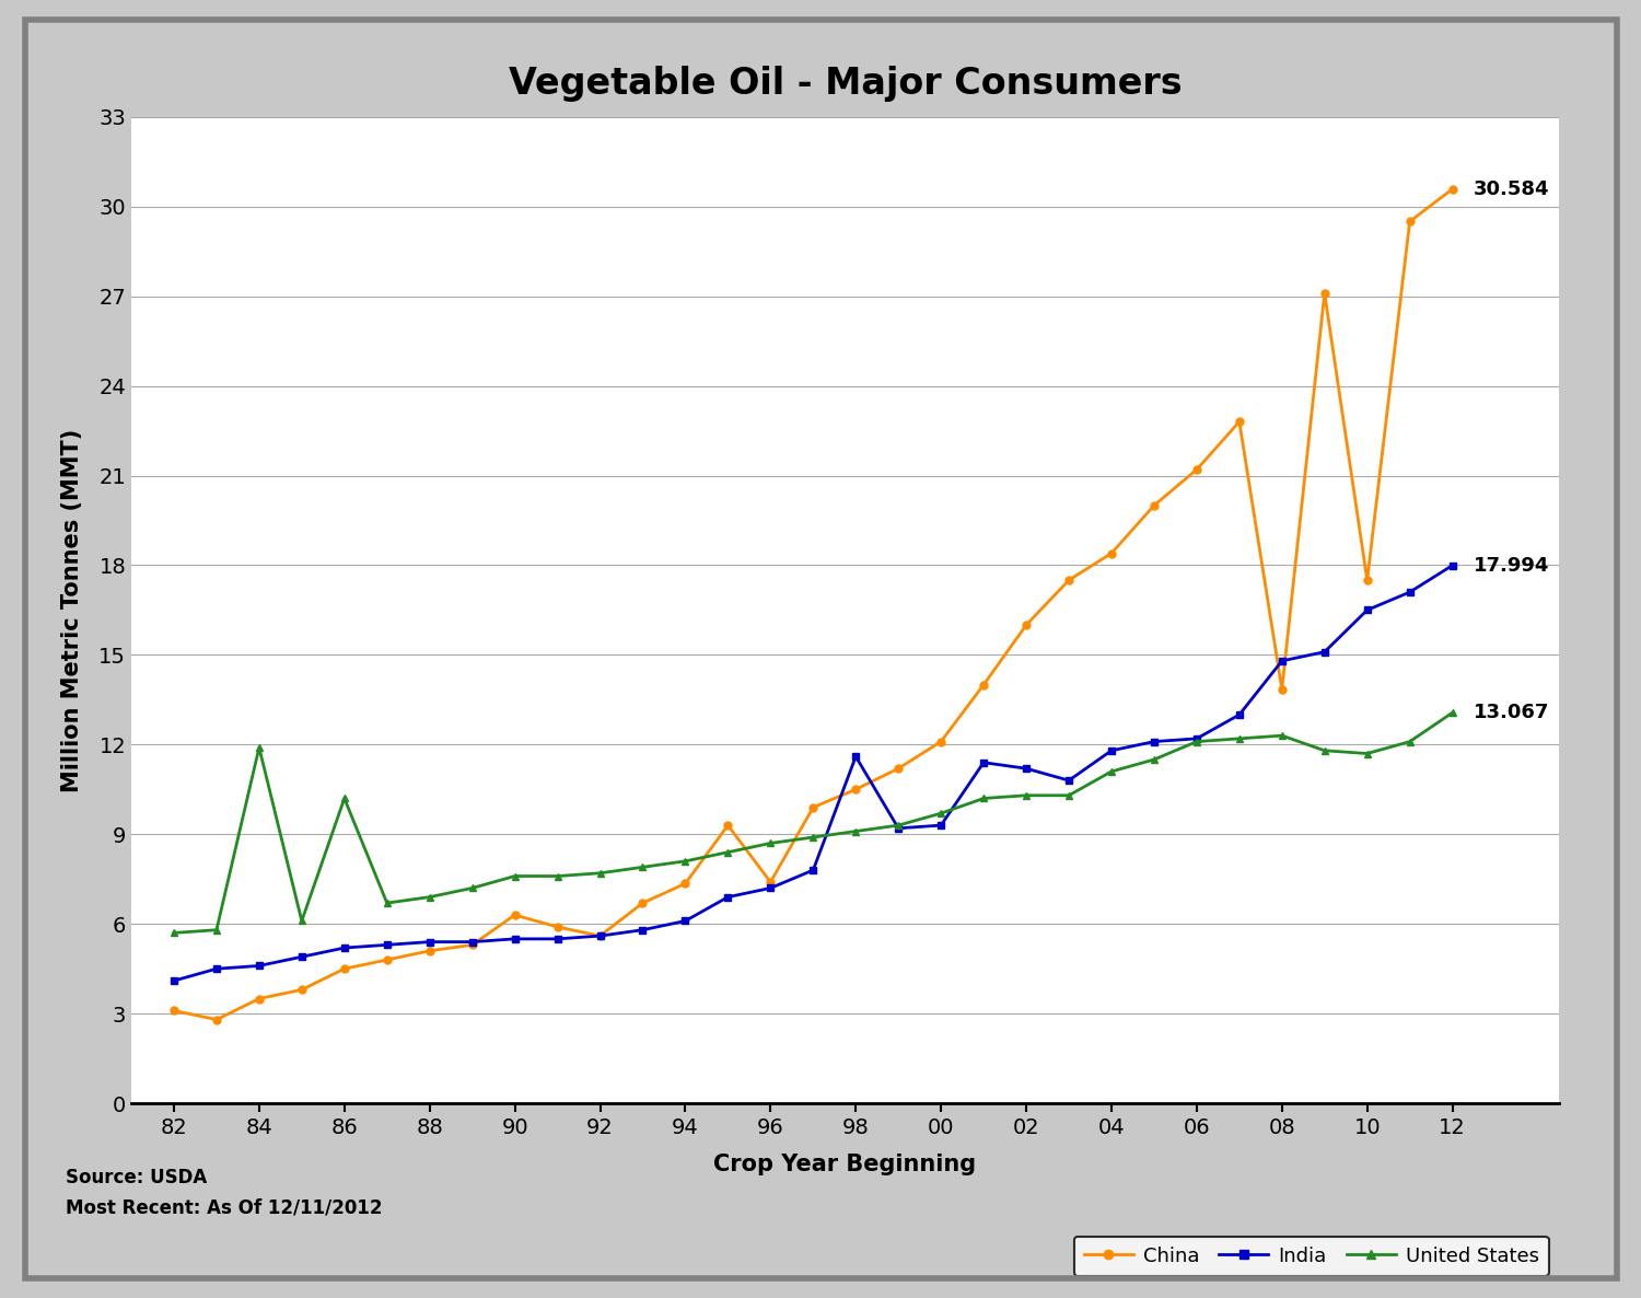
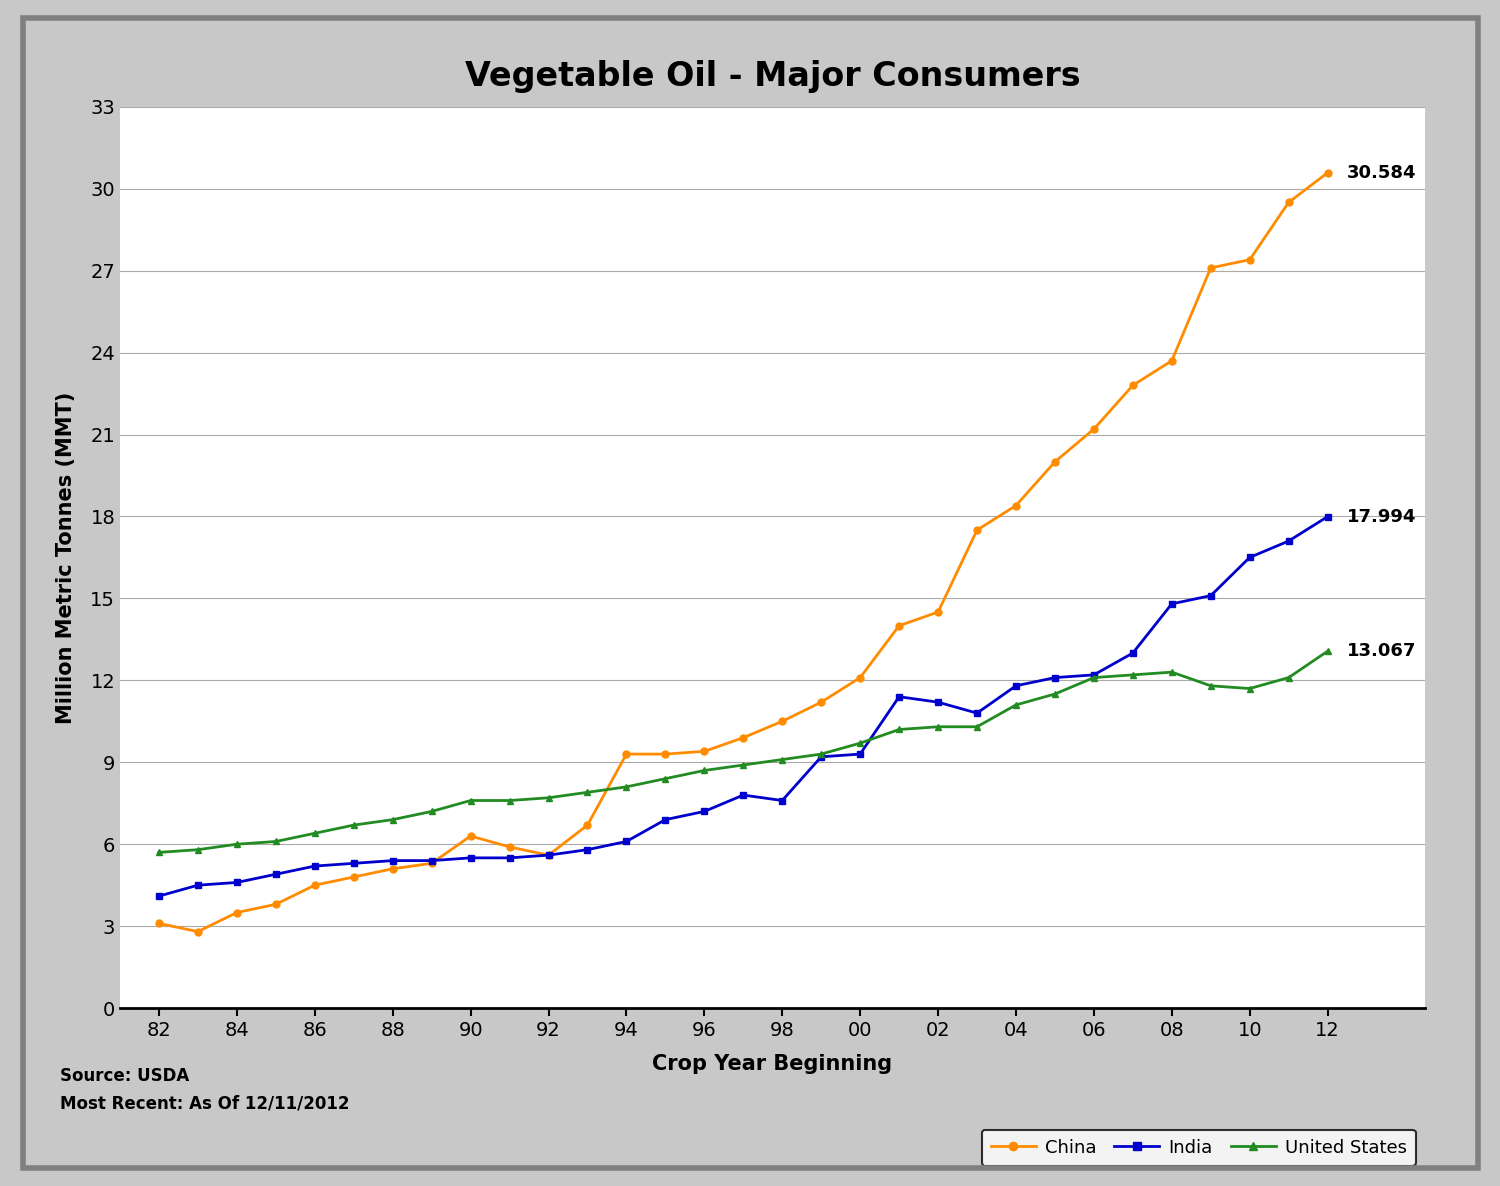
United States/84: 11.90 -> 6.00
United States/86: 10.20 -> 6.40
China/94: 7.35 -> 9.30
China/96: 7.40 -> 9.40
India/98: 11.60 -> 7.60
China/02: 16.00 -> 14.50
China/08: 13.85 -> 23.70
China/10: 17.50 -> 27.40
